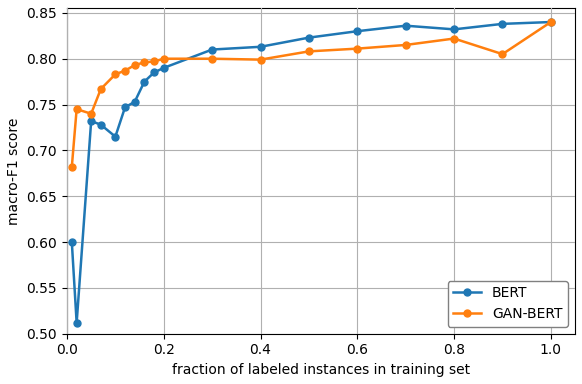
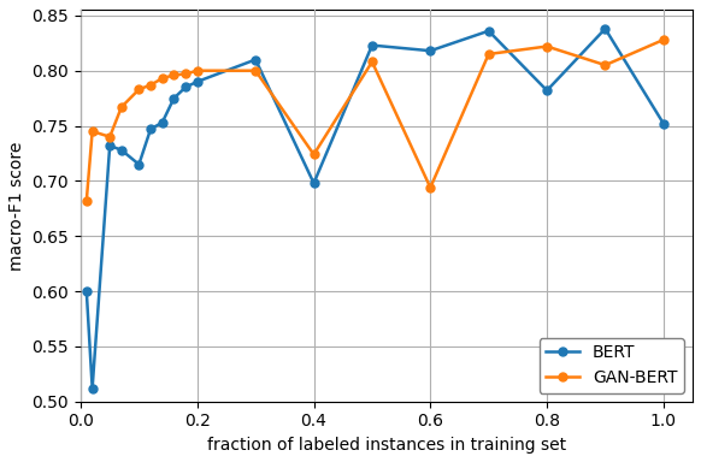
BERT/0.4: 0.813 -> 0.698
GAN-BERT/0.4: 0.799 -> 0.724
BERT/0.6: 0.830 -> 0.818
GAN-BERT/0.6: 0.811 -> 0.694
BERT/0.8: 0.832 -> 0.782
BERT/1.0: 0.840 -> 0.752
GAN-BERT/1.0: 0.840 -> 0.828
